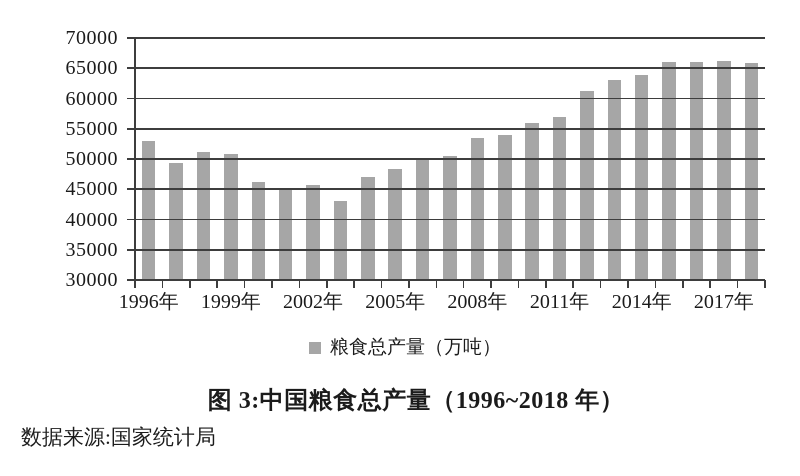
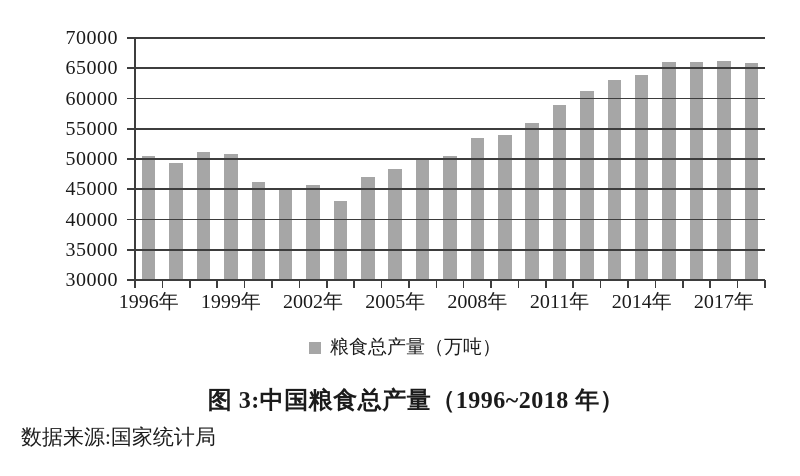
1996年: 53000 -> 50000
2011年: 57000 -> 59000
